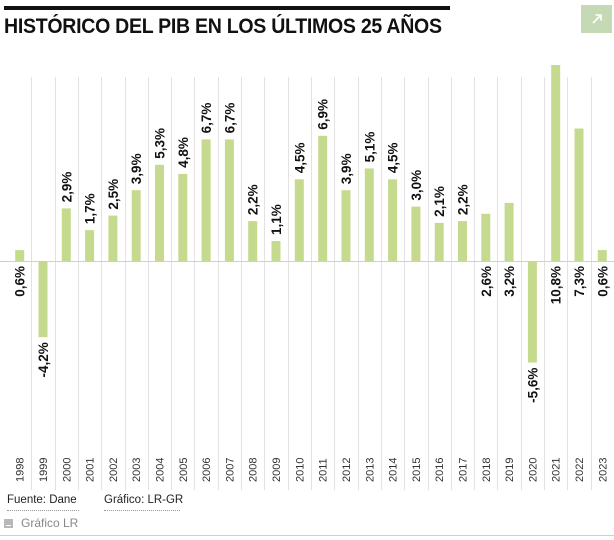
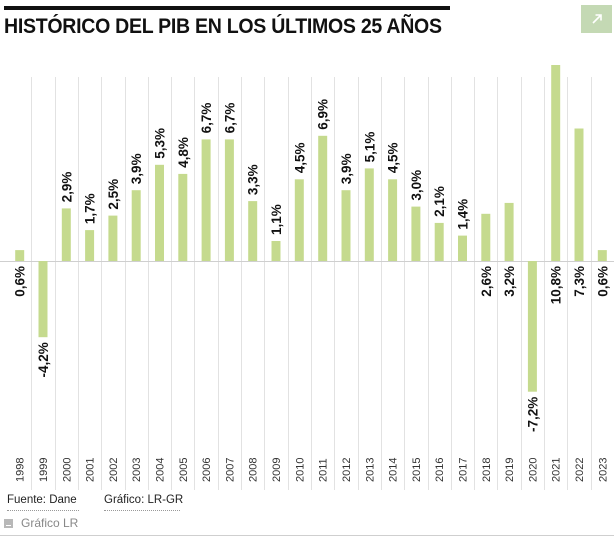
2008: 2,2% -> 3,3%
2017: 2,2% -> 1,4%
2020: -5,6% -> -7,2%
